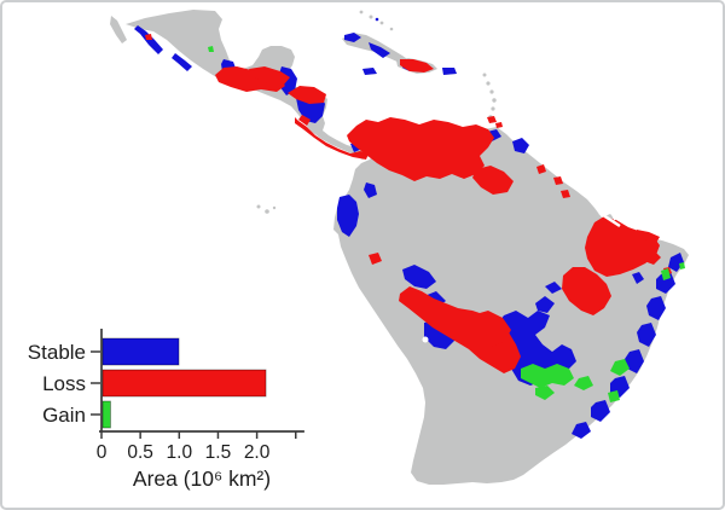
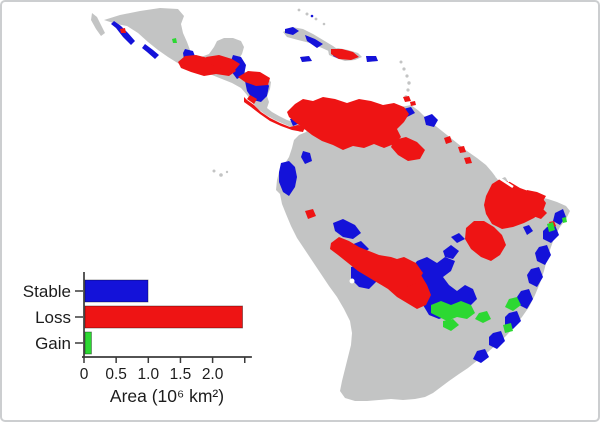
Loss: 2.1 -> 2.5
